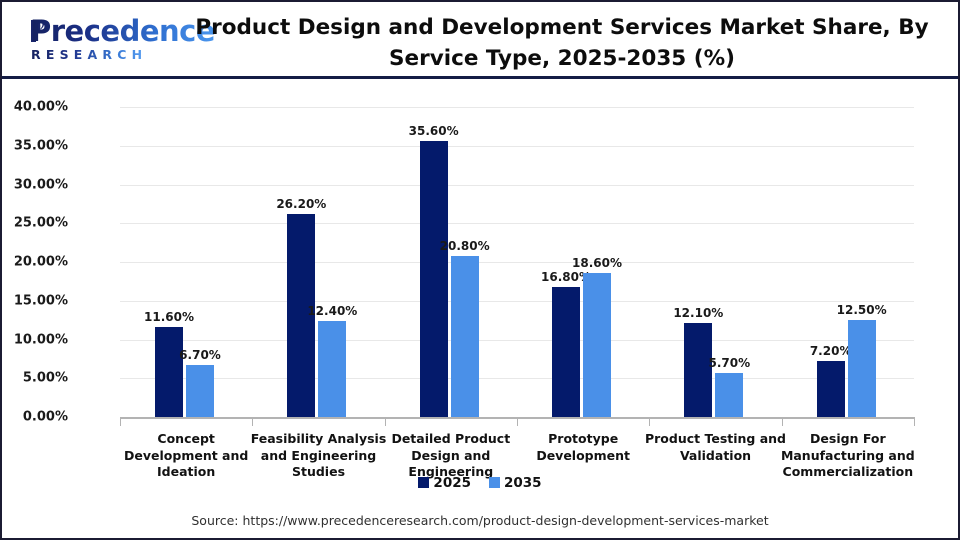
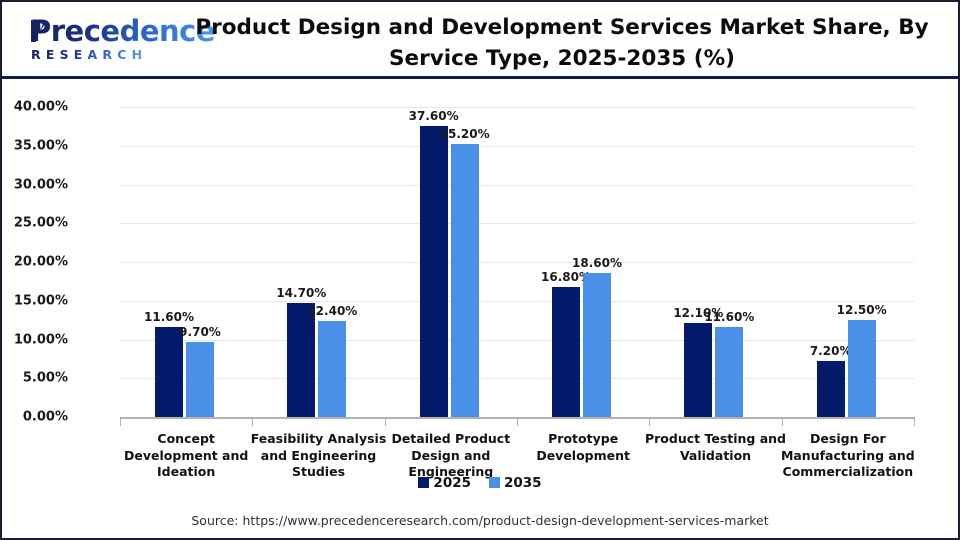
2035/Concept Development and Ideation: 6.70% -> 9.70%
2025/Feasibility Analysis and Engineering Studies: 26.20% -> 14.70%
2025/Detailed Product Design and Engineering: 35.60% -> 37.60%
2035/Detailed Product Design and Engineering: 20.80% -> 35.20%
2035/Product Testing and Validation: 5.70% -> 11.60%
